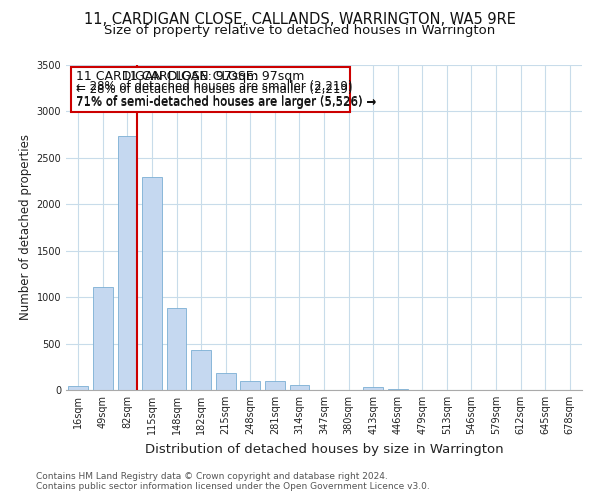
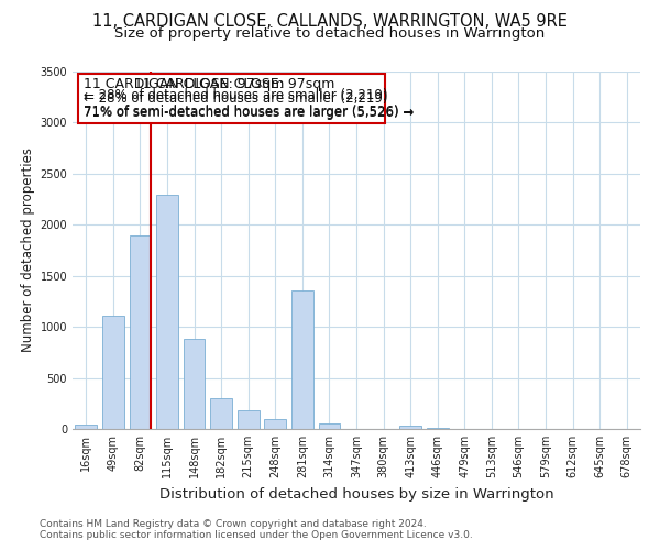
82sqm: 2740 -> 1900
182sqm: 430 -> 300
281sqm: 100 -> 1360
